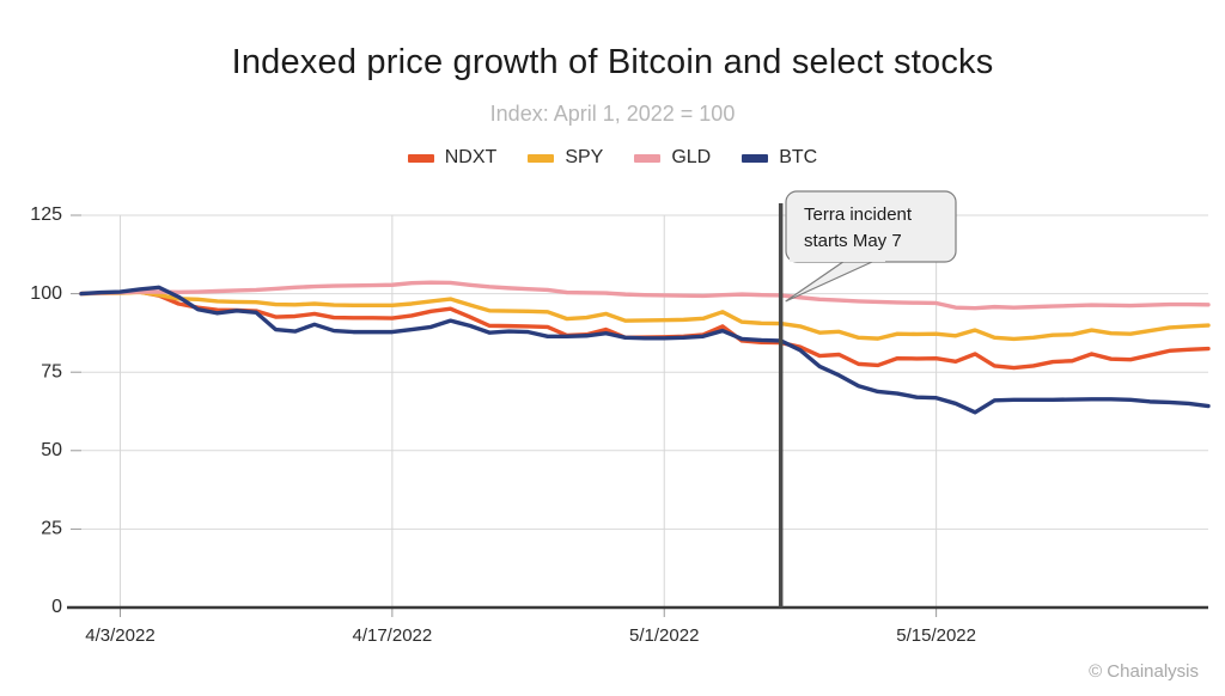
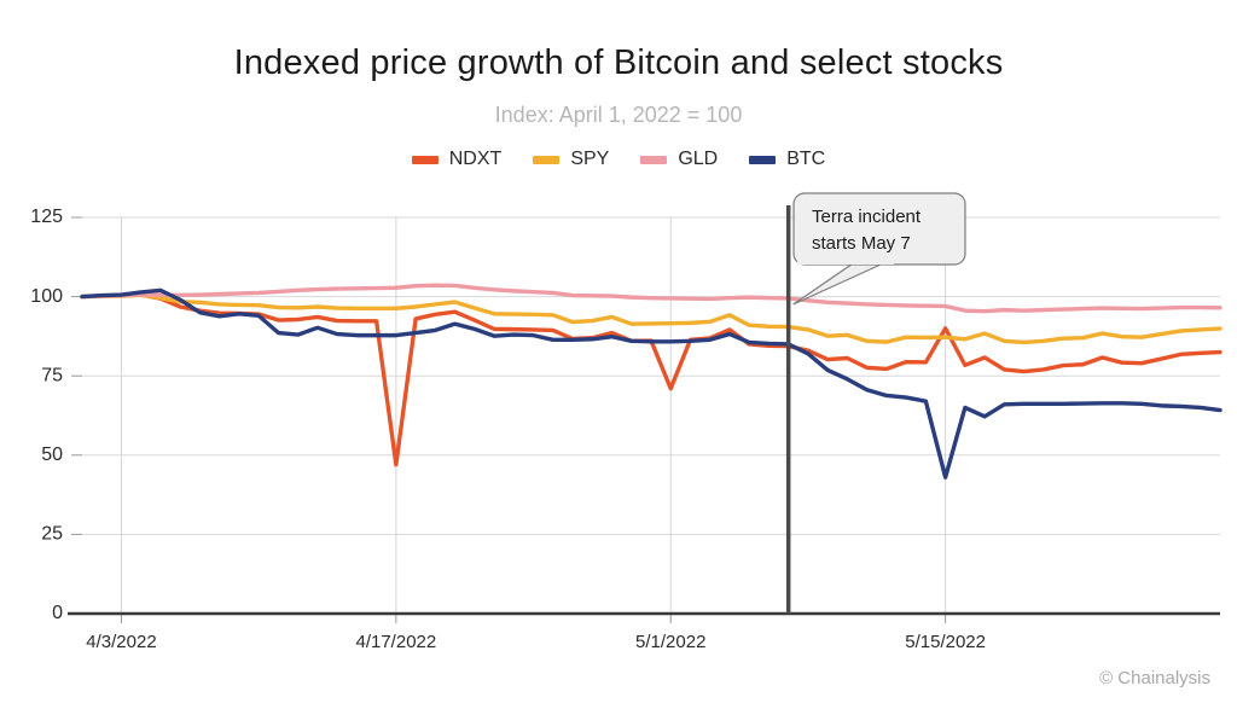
NDXT/4/17/2022: 92 -> 47
NDXT/5/1/2022: 86 -> 71
NDXT/5/15/2022: 79 -> 90
BTC/5/15/2022: 67 -> 43
